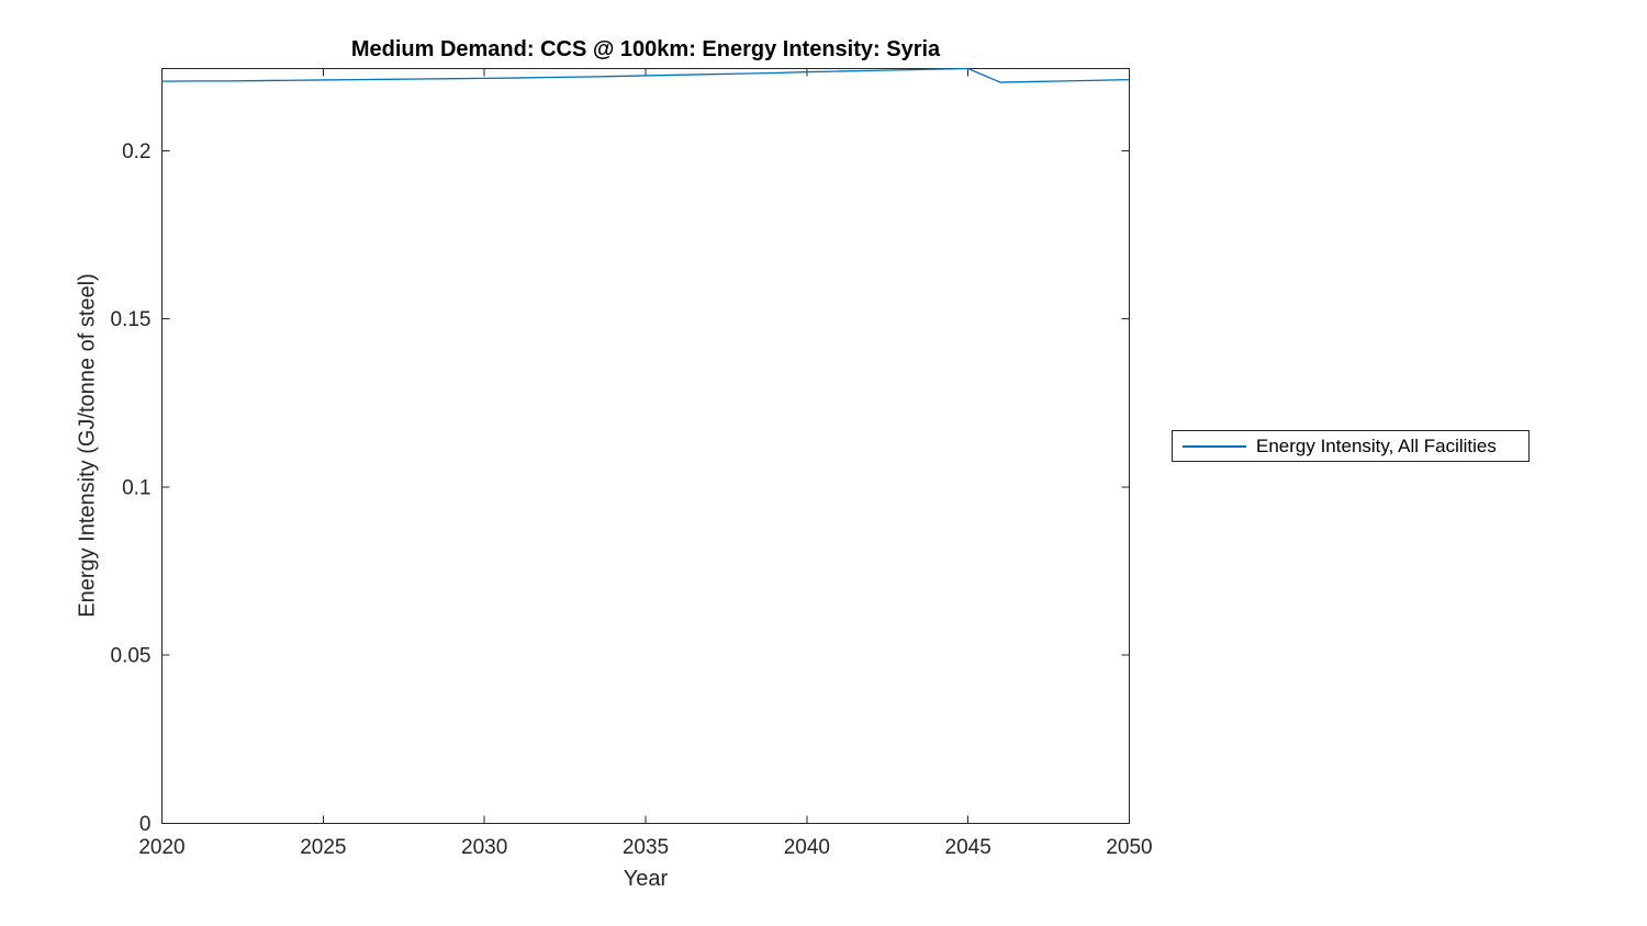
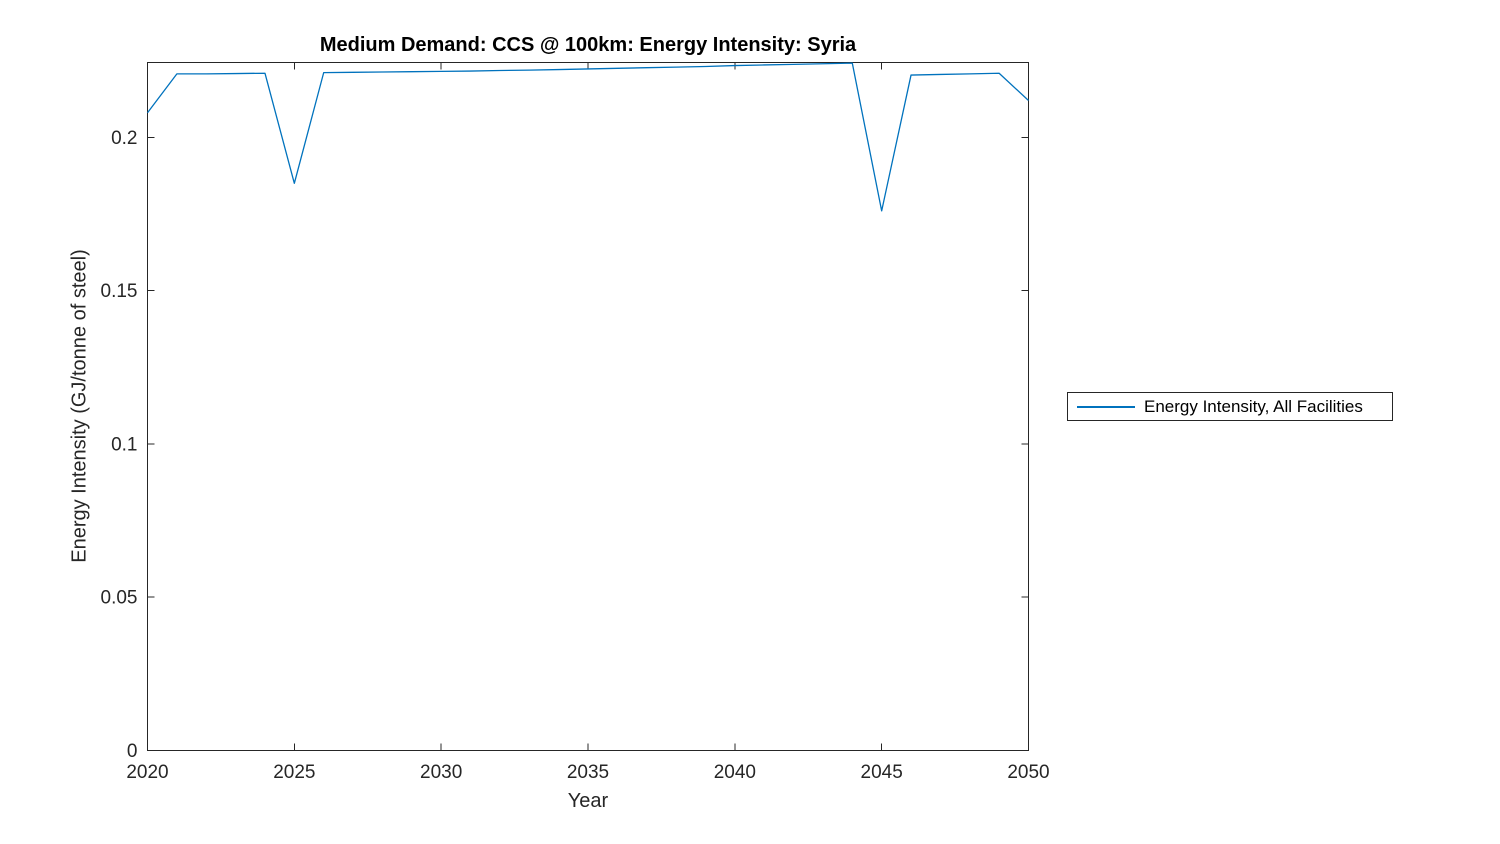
2020: 0.221 -> 0.208
2025: 0.221 -> 0.185
2045: 0.224 -> 0.176
2050: 0.221 -> 0.212
